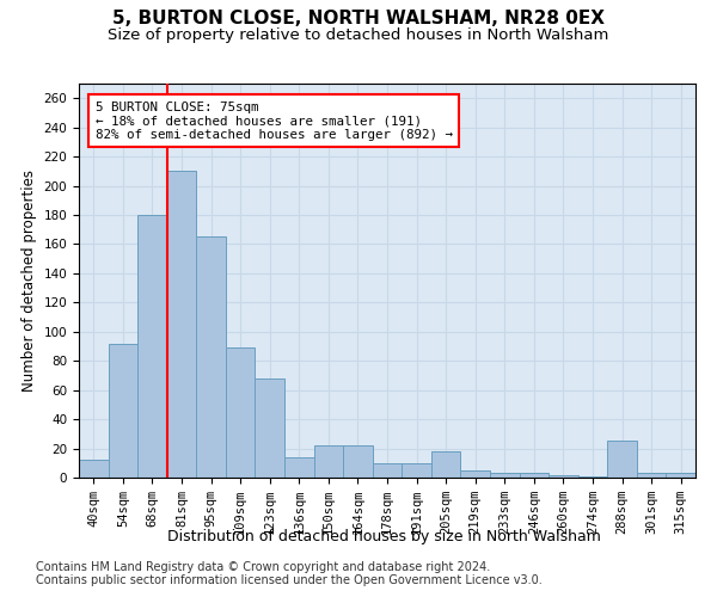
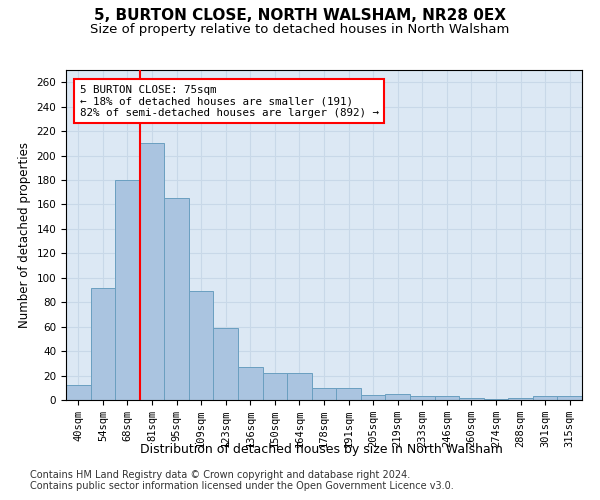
123sqm: 68 -> 59
136sqm: 14 -> 27
205sqm: 18 -> 4
288sqm: 25 -> 2
